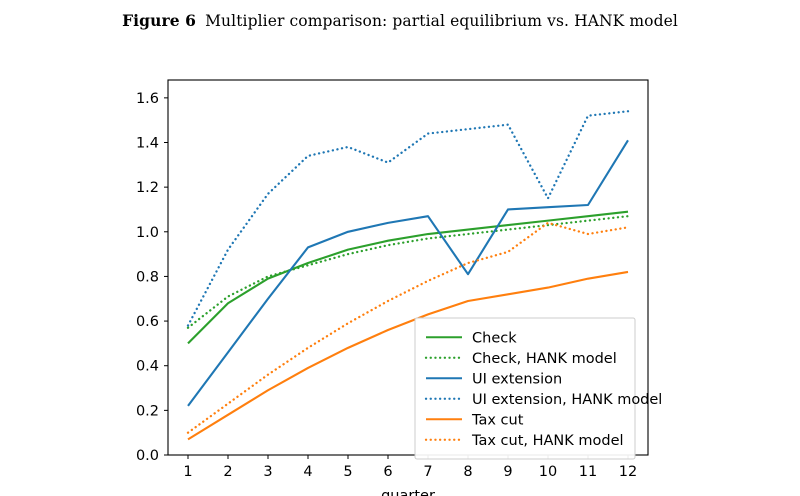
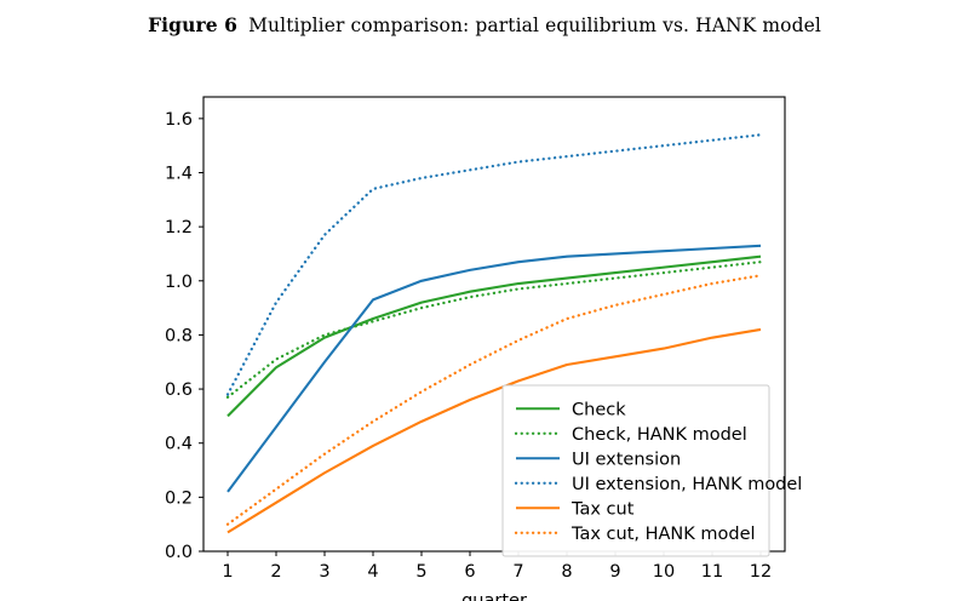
UI extension, HANK model/6: 1.31 -> 1.41
UI extension/8: 0.81 -> 1.09
UI extension, HANK model/10: 1.15 -> 1.50
Tax cut, HANK model/10: 1.04 -> 0.95
UI extension/12: 1.41 -> 1.13
